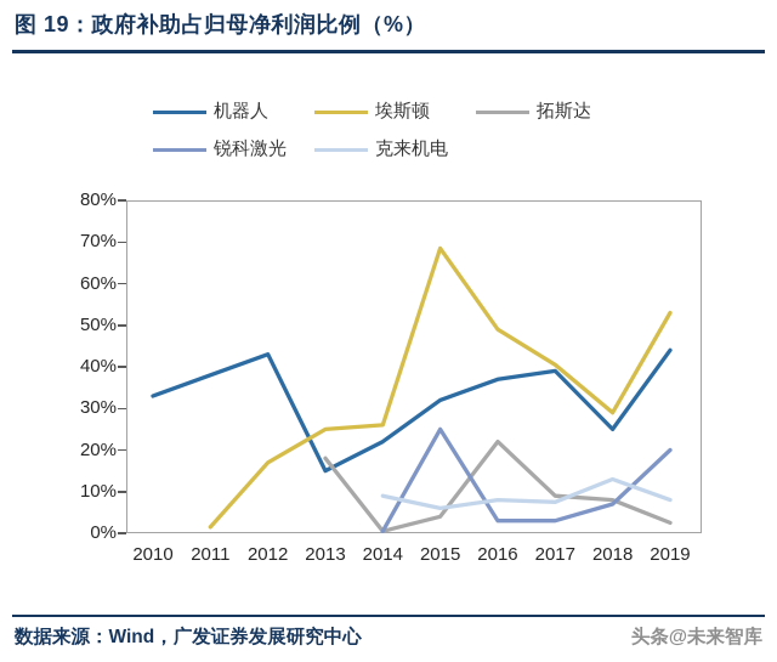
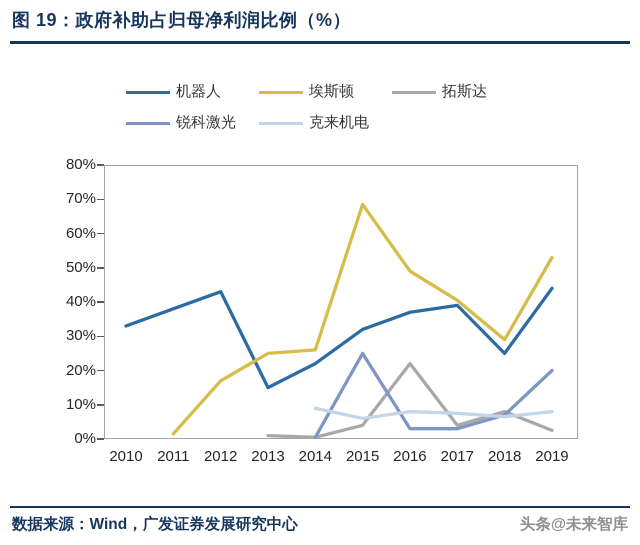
拓斯达/2013: 18% -> 1%
拓斯达/2017: 9% -> 4%
克来机电/2018: 13% -> 6%
